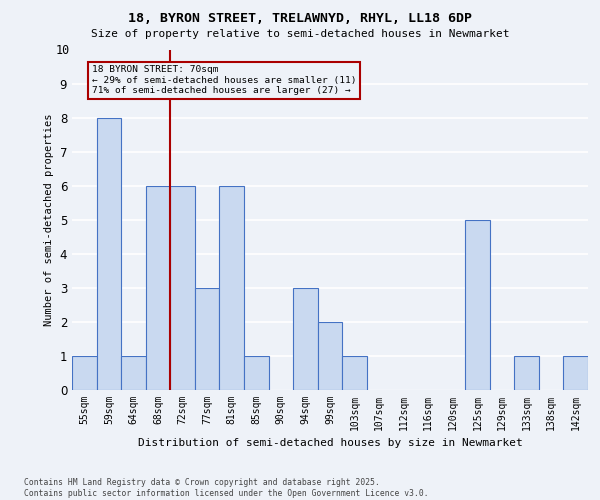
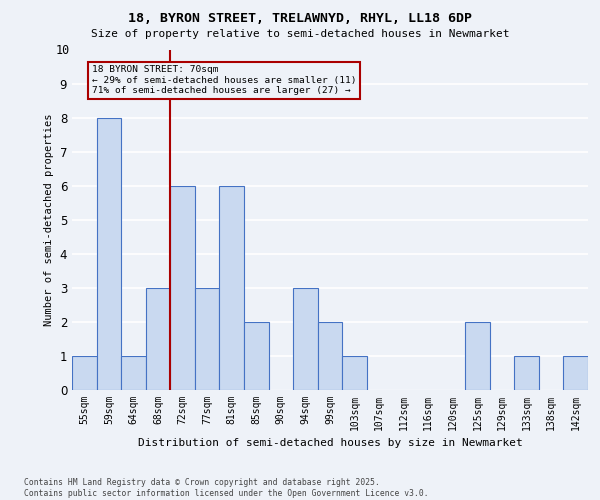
68sqm: 6 -> 3
85sqm: 1 -> 2
125sqm: 5 -> 2
